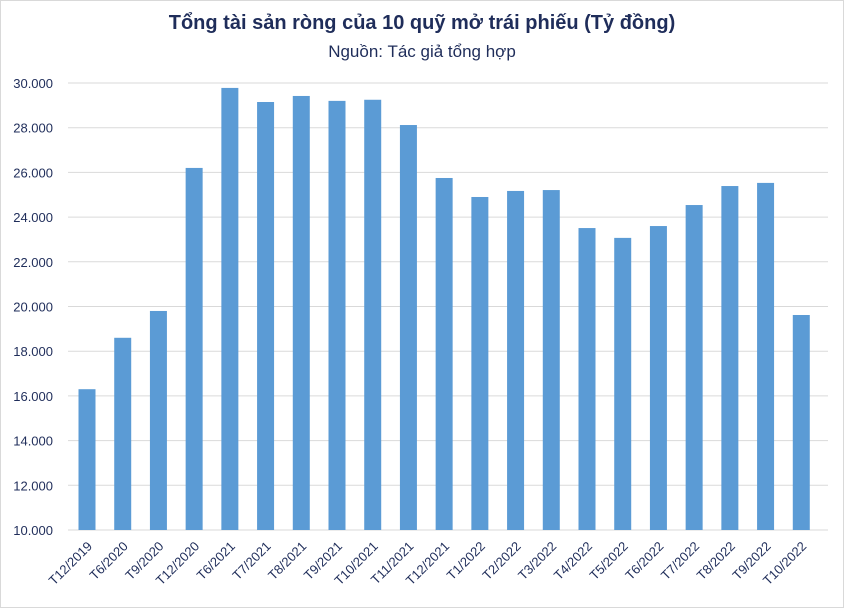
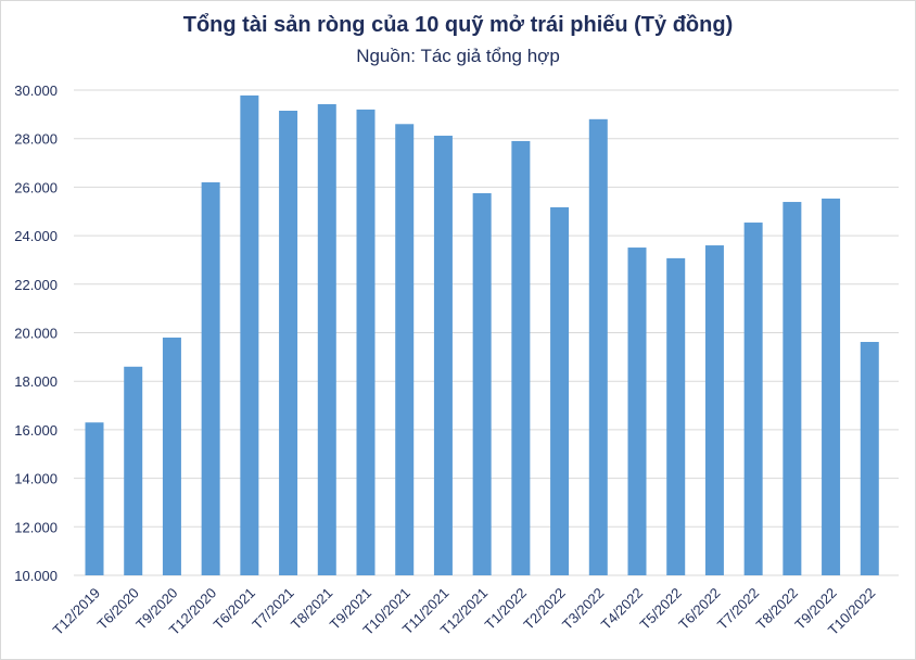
T10/2021: 29200 -> 28600
T1/2022: 24900 -> 27900
T3/2022: 25200 -> 28800
